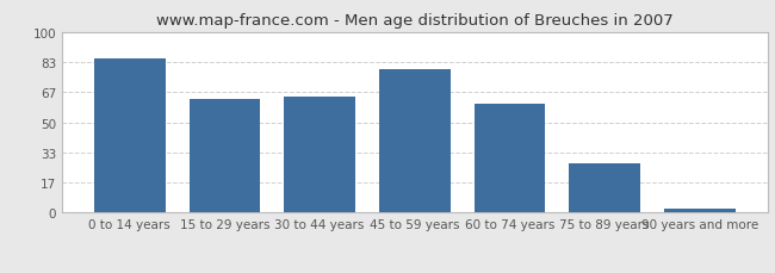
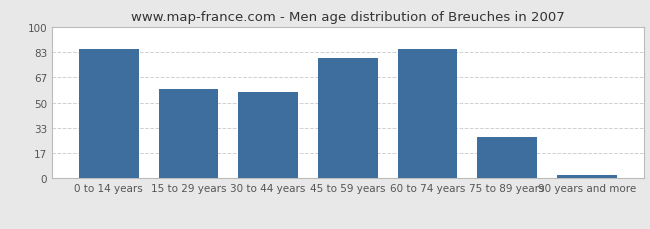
15 to 29 years: 63 -> 59
30 to 44 years: 64 -> 57
60 to 74 years: 60 -> 85
